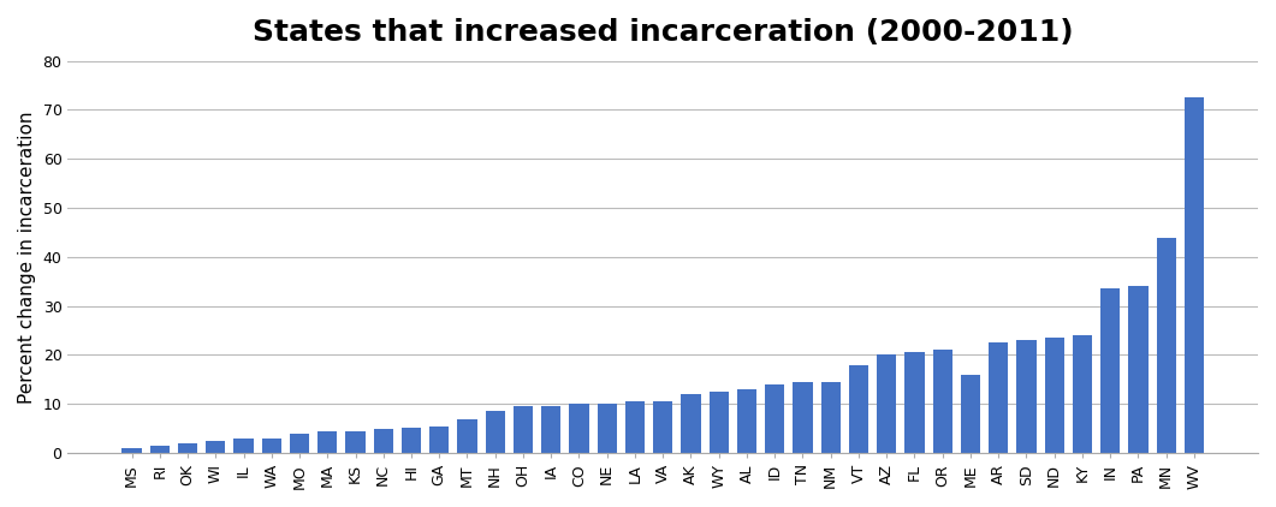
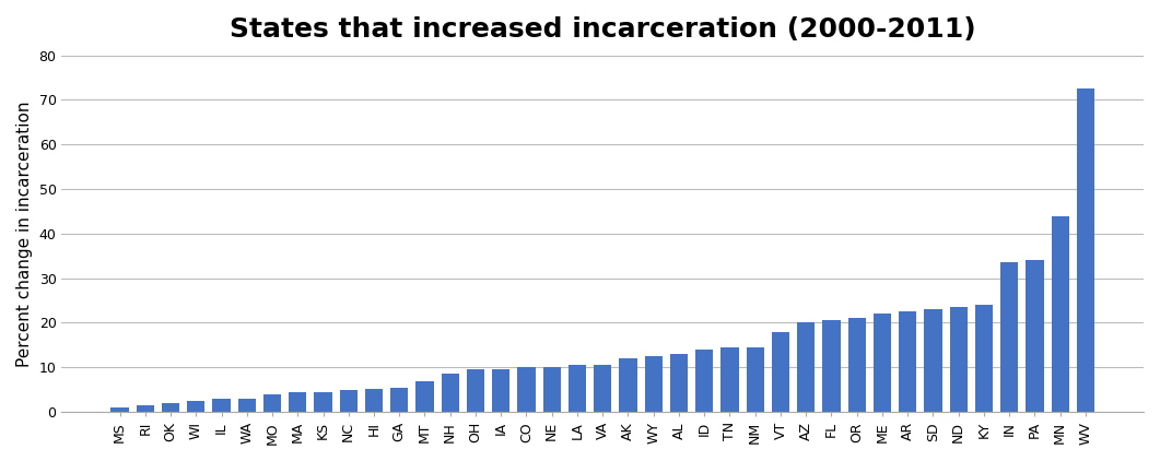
ME: 16.0 -> 22.0
